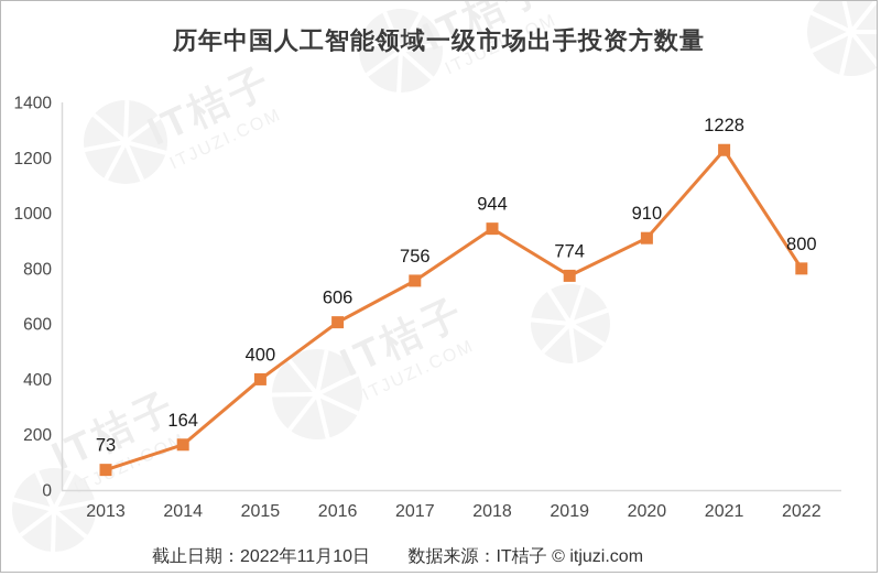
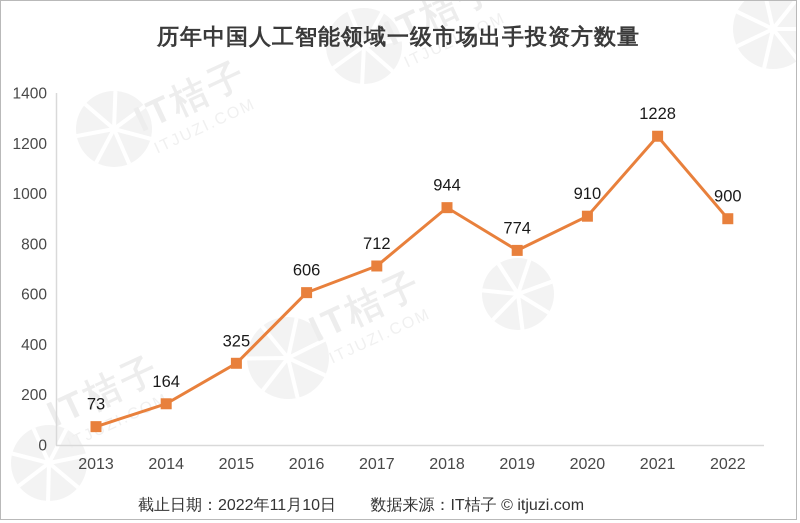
2015: 400 -> 325
2017: 756 -> 712
2022: 800 -> 900
